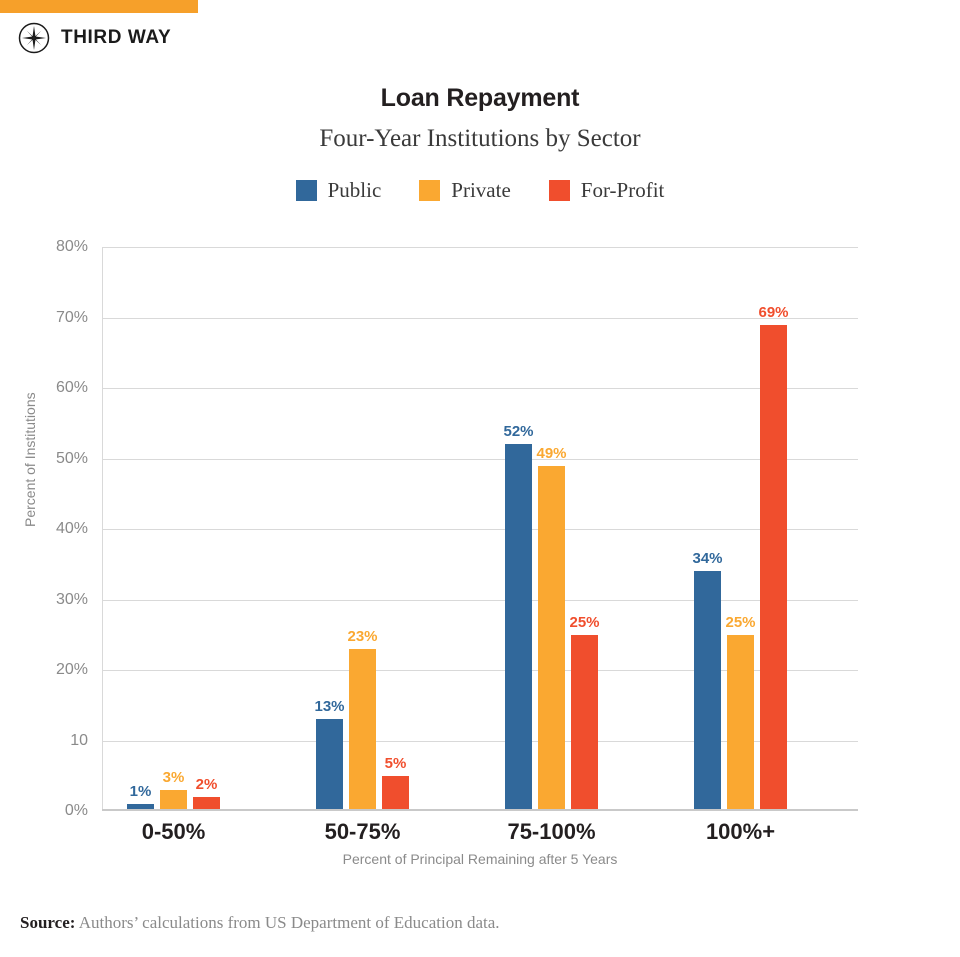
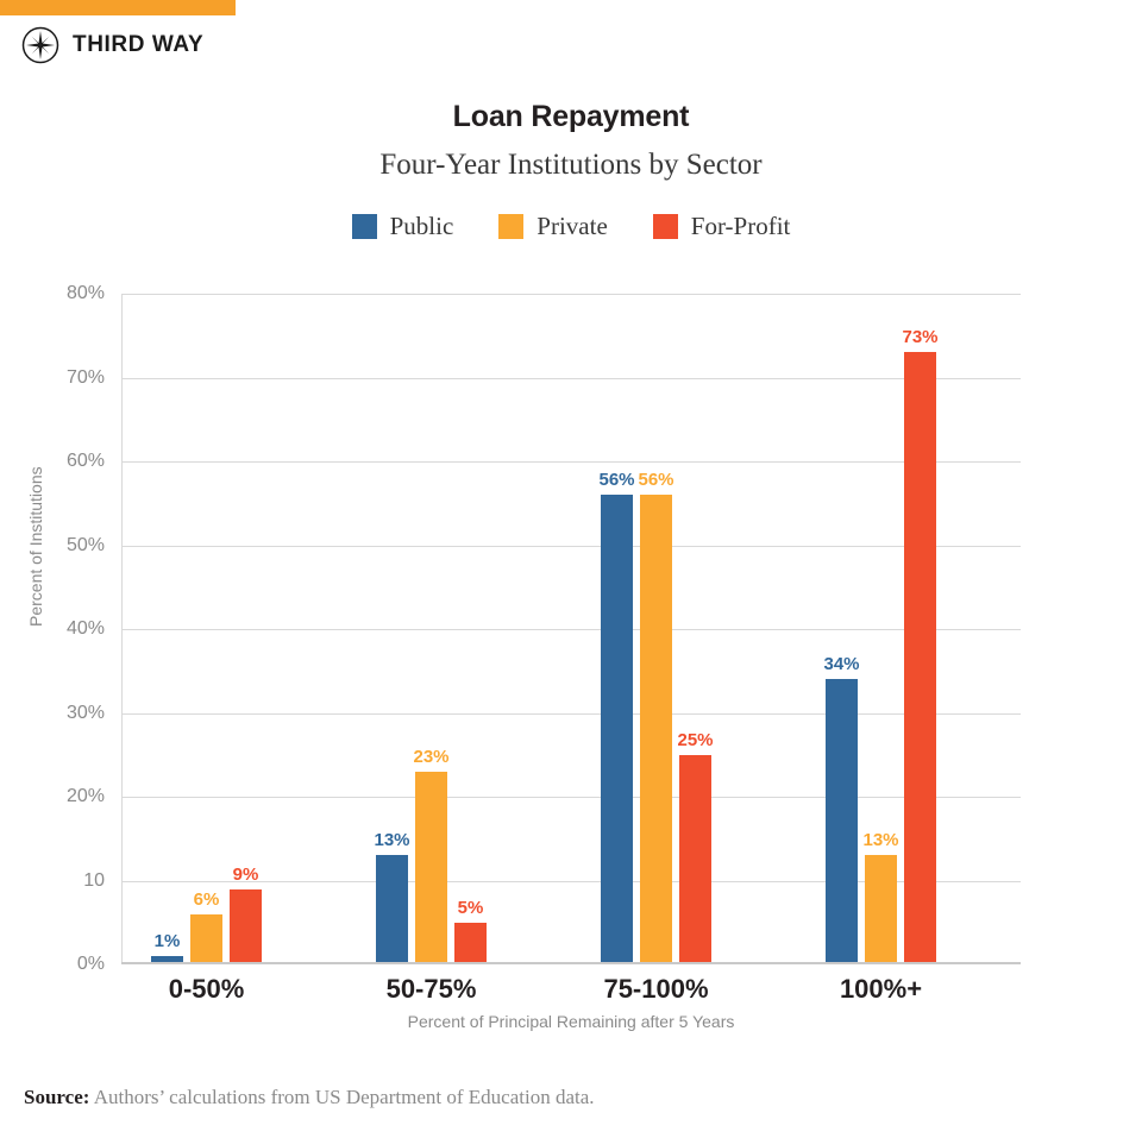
Private/0-50%: 3% -> 6%
For-Profit/0-50%: 2% -> 9%
Public/75-100%: 52% -> 56%
Private/75-100%: 49% -> 56%
Private/100%+: 25% -> 13%
For-Profit/100%+: 69% -> 73%
